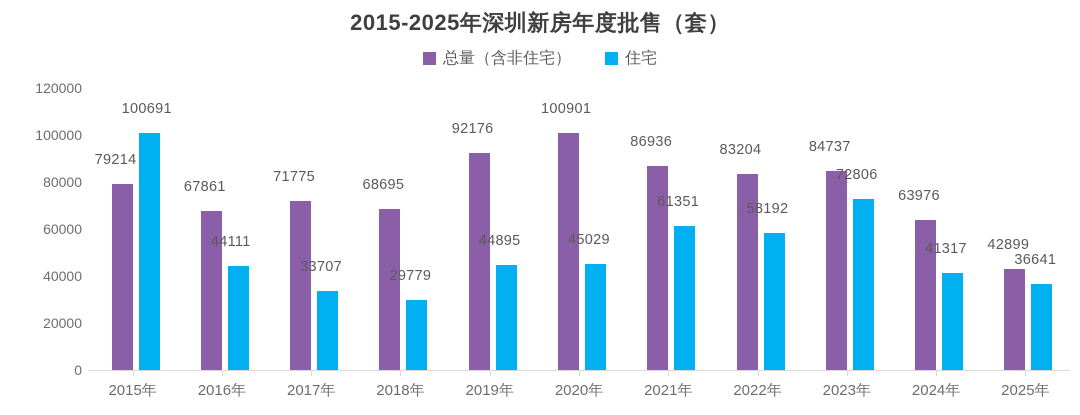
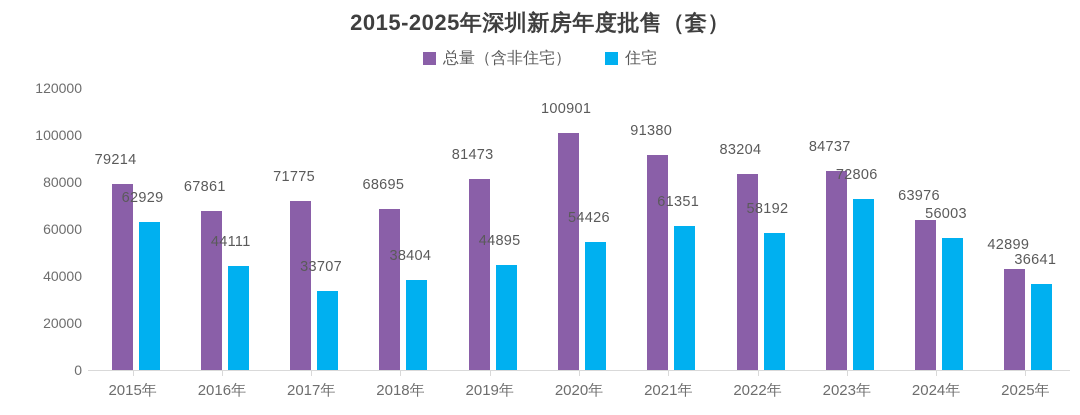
住宅/2015年: 100691 -> 62929
住宅/2018年: 29779 -> 38404
总量（含非住宅）/2019年: 92176 -> 81473
住宅/2020年: 45029 -> 54426
总量（含非住宅）/2021年: 86936 -> 91380
住宅/2024年: 41317 -> 56003
